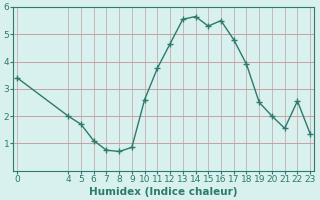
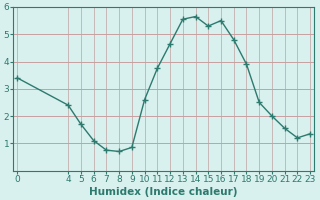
4: 2.00 -> 2.40
22: 2.55 -> 1.20
